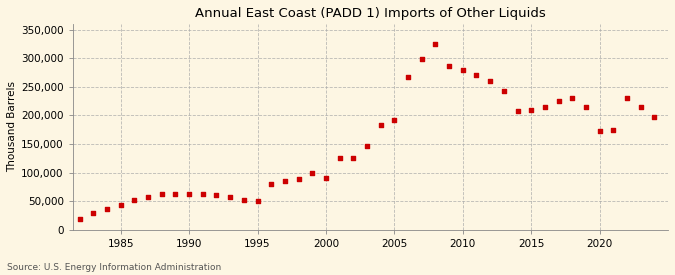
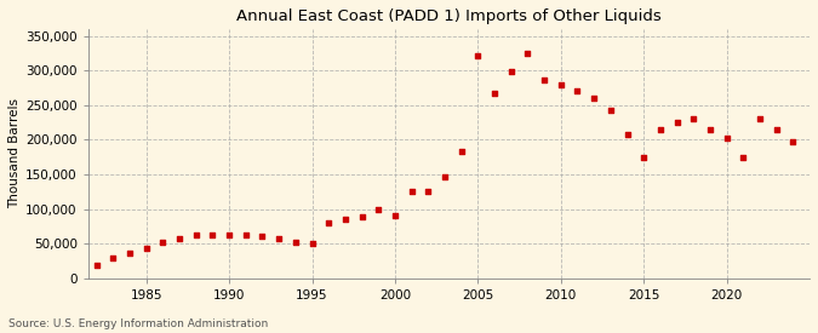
2005: 192,000 -> 322,000
2015: 210,000 -> 174,000
2020: 172,000 -> 202,000
